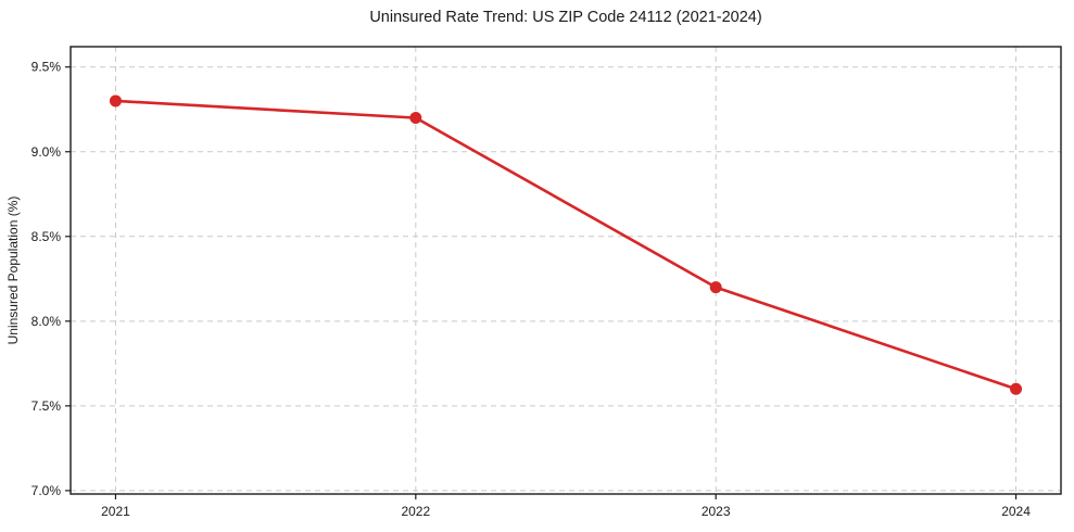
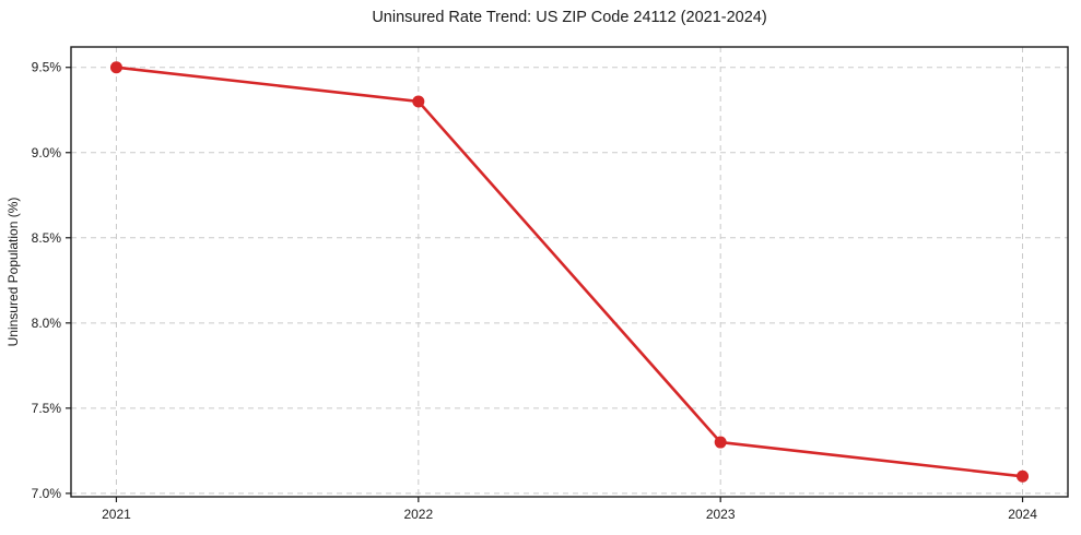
2021: 9.3% -> 9.5%
2022: 9.2% -> 9.3%
2023: 8.2% -> 7.3%
2024: 7.6% -> 7.1%
